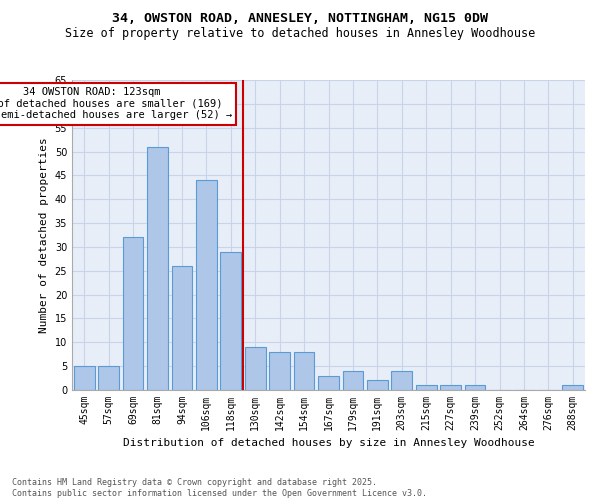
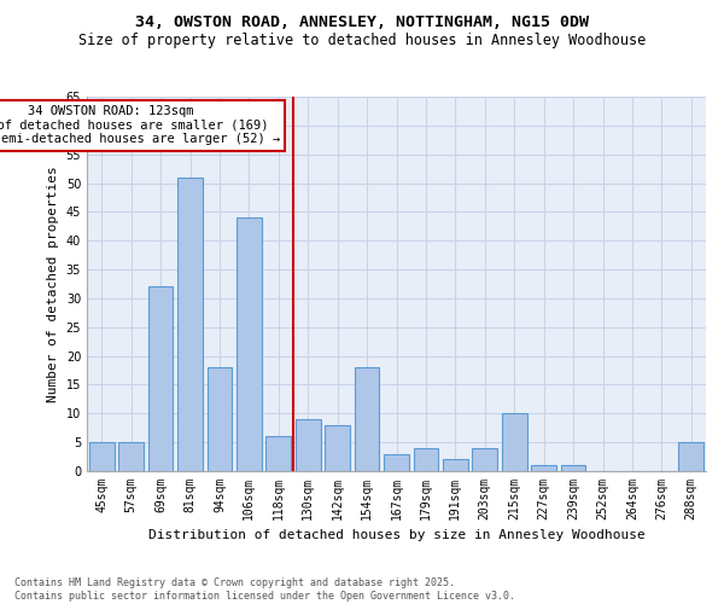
94sqm: 26 -> 18
118sqm: 29 -> 6
154sqm: 8 -> 18
215sqm: 1 -> 10
288sqm: 1 -> 5
